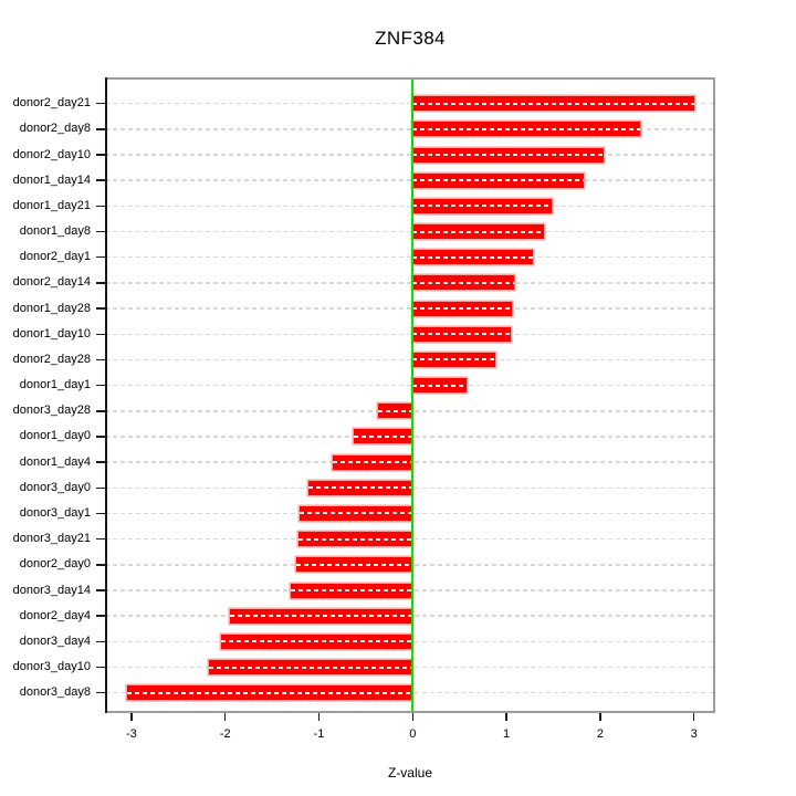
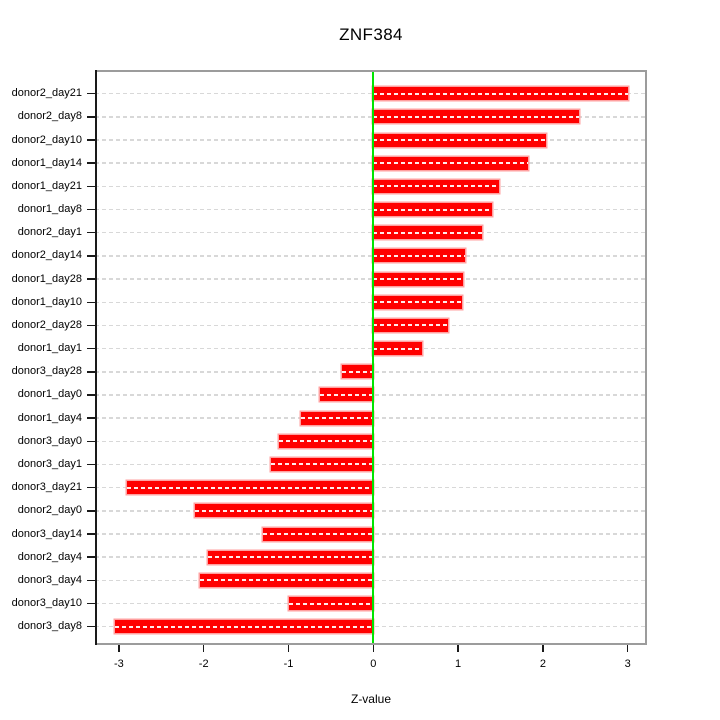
donor3_day21: -1.2 -> -2.9
donor2_day0: -1.2 -> -2.1
donor3_day10: -2.2 -> -1.0
